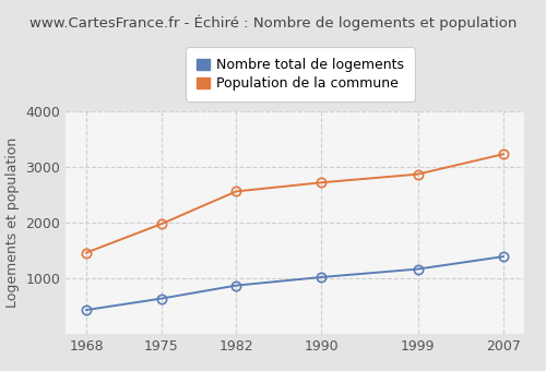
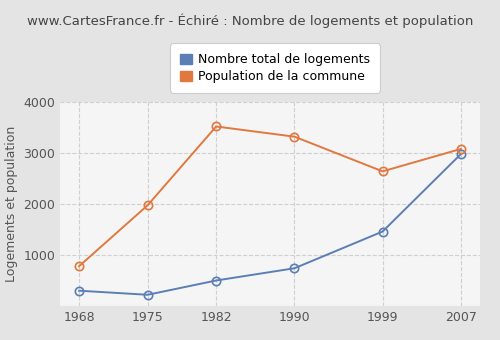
Nombre total de logements/1968: 430 -> 300
Population de la commune/1968: 1460 -> 780
Nombre total de logements/1975: 640 -> 220
Nombre total de logements/1982: 870 -> 500
Population de la commune/1982: 2560 -> 3520
Nombre total de logements/1990: 1020 -> 740
Population de la commune/1990: 2720 -> 3320
Nombre total de logements/1999: 1160 -> 1460
Population de la commune/1999: 2870 -> 2640
Nombre total de logements/2007: 1390 -> 2980
Population de la commune/2007: 3230 -> 3080
